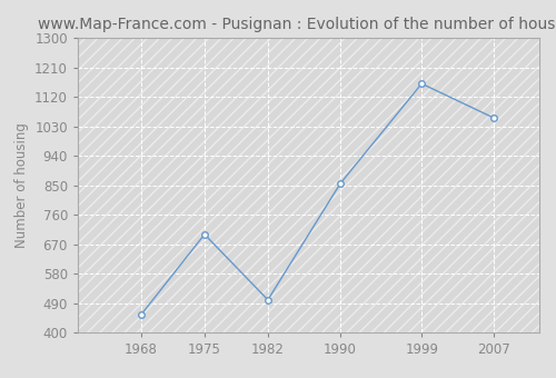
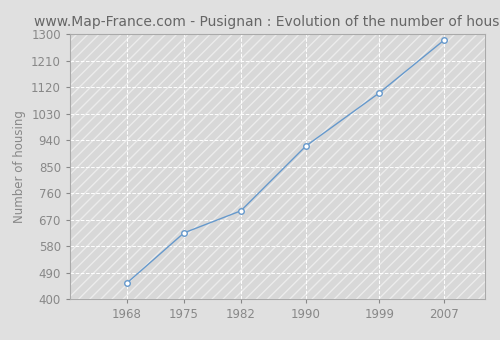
1975: 700 -> 625
1982: 500 -> 700
1990: 855 -> 920
1999: 1160 -> 1100
2007: 1055 -> 1280
